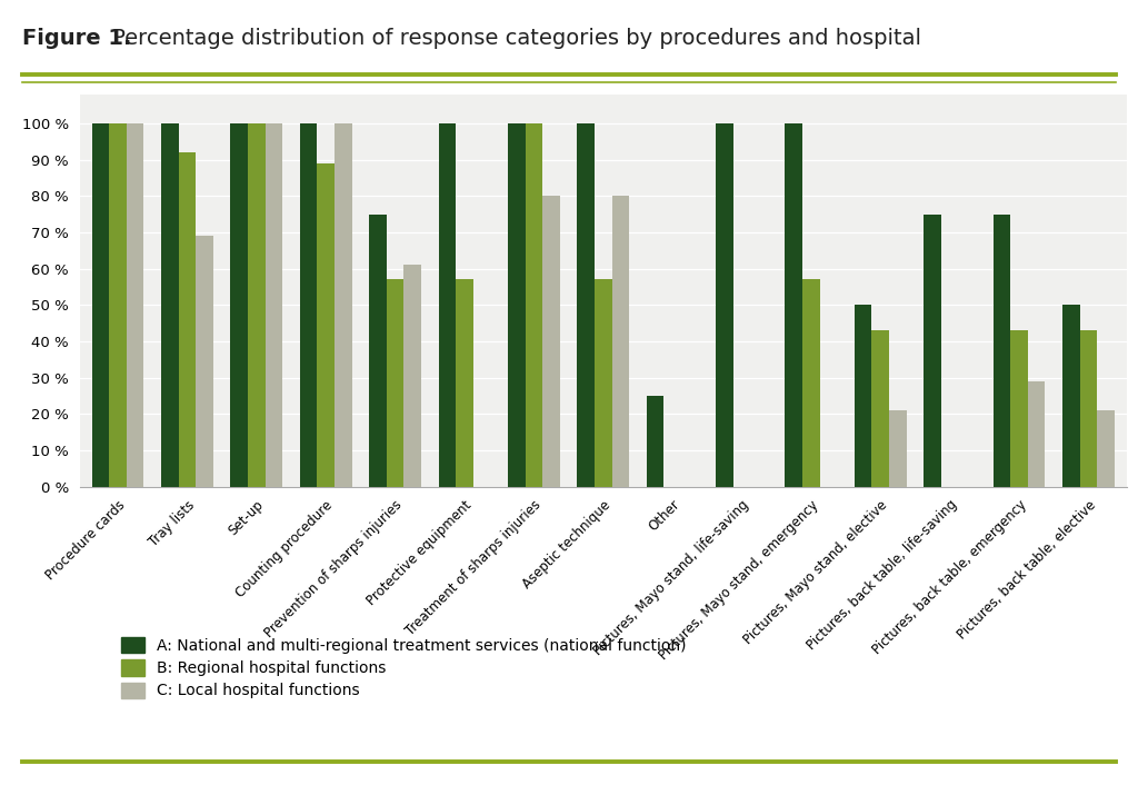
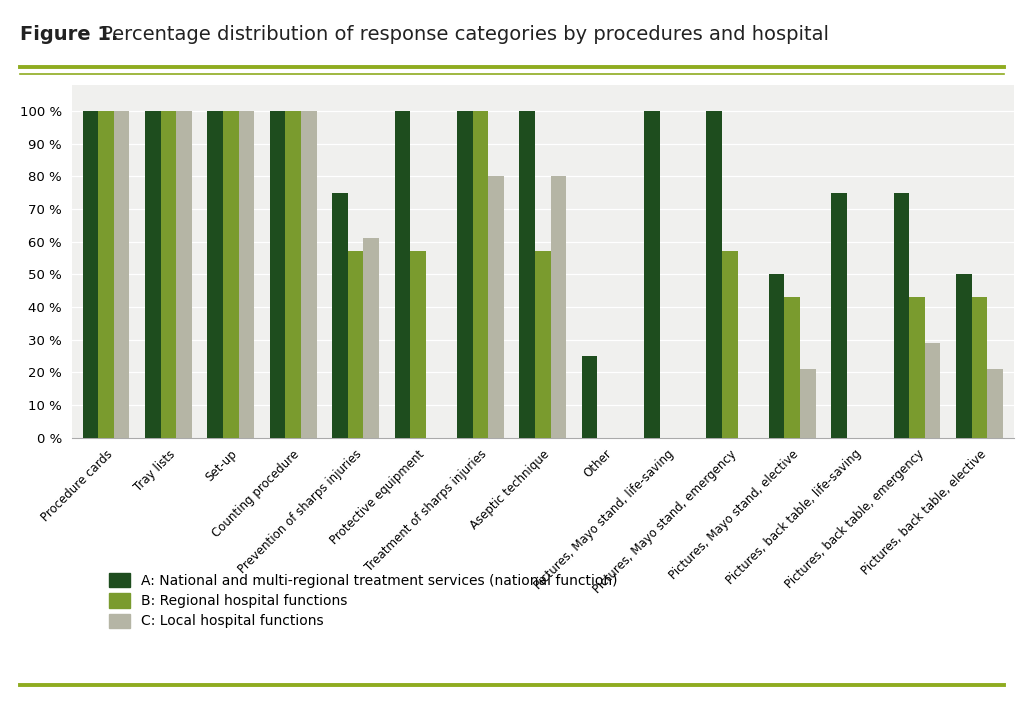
B: Regional hospital functions/Tray lists: 92 % -> 100 %
C: Local hospital functions/Tray lists: 69 % -> 100 %
B: Regional hospital functions/Counting procedure: 89 % -> 100 %
